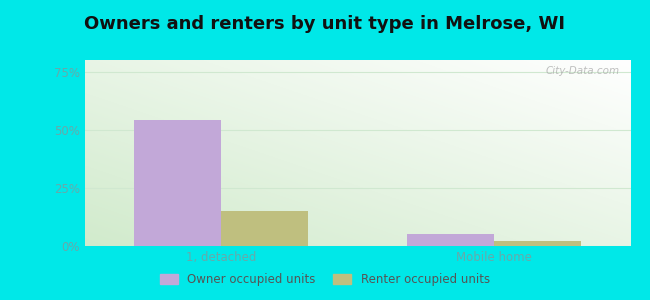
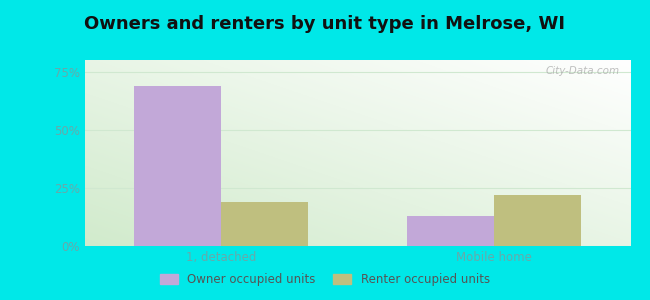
Owner occupied units/1, detached: 54% -> 69%
Renter occupied units/1, detached: 15% -> 19%
Owner occupied units/Mobile home: 5% -> 13%
Renter occupied units/Mobile home: 2% -> 22%
